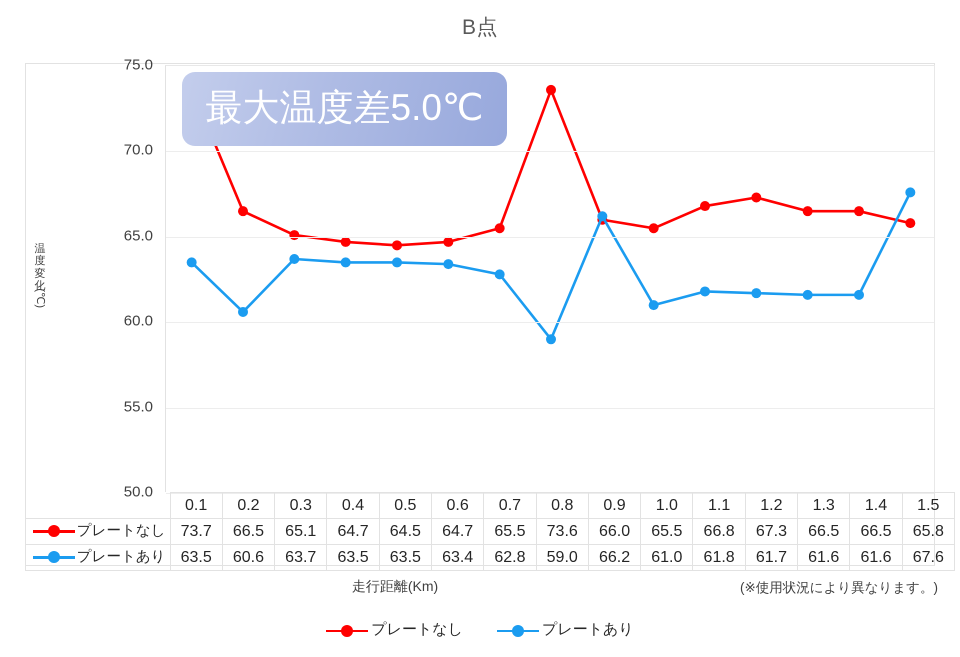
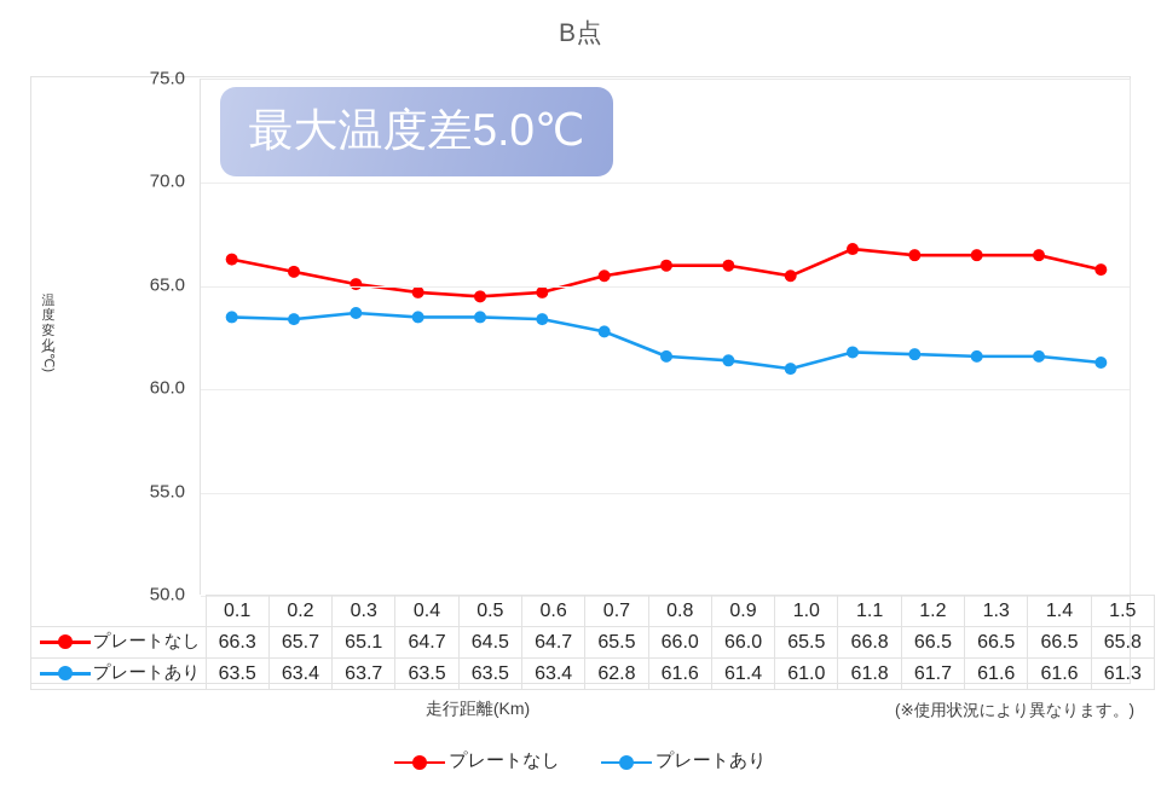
プレートなし/0.1: 73.7 -> 66.3
プレートなし/0.2: 66.5 -> 65.7
プレートあり/0.2: 60.6 -> 63.4
プレートなし/0.8: 73.6 -> 66.0
プレートあり/0.8: 59.0 -> 61.6
プレートあり/0.9: 66.2 -> 61.4
プレートなし/1.2: 67.3 -> 66.5
プレートあり/1.5: 67.6 -> 61.3
